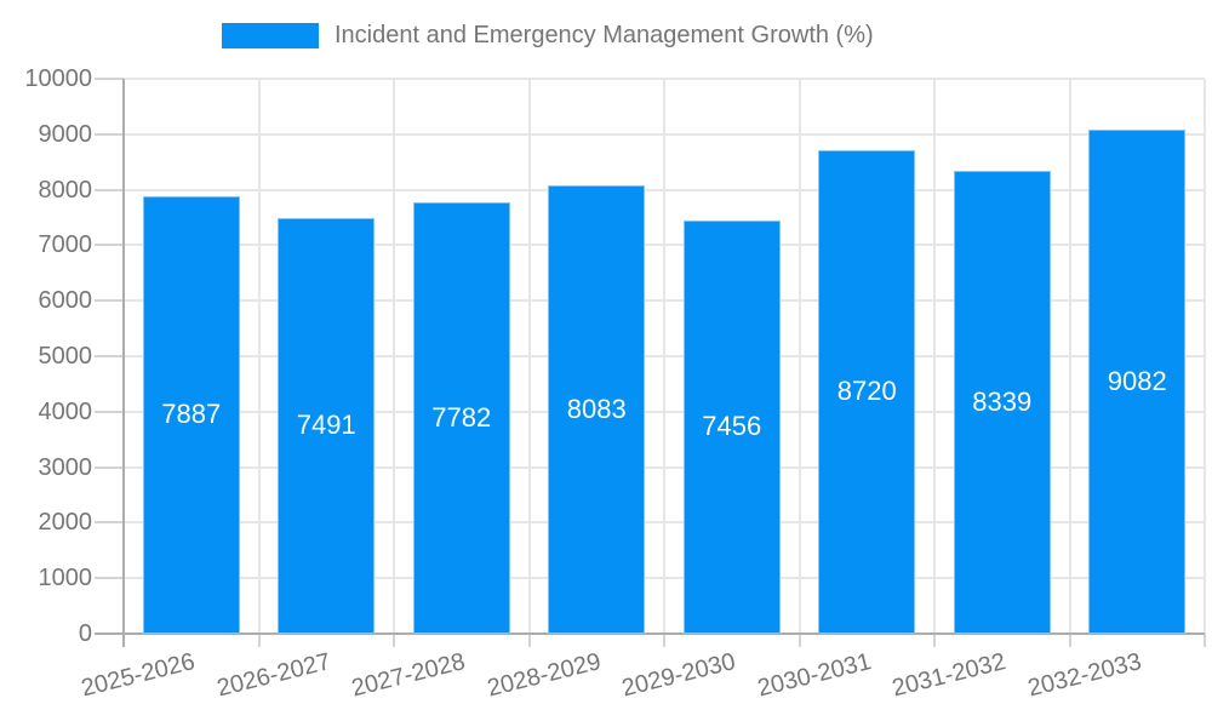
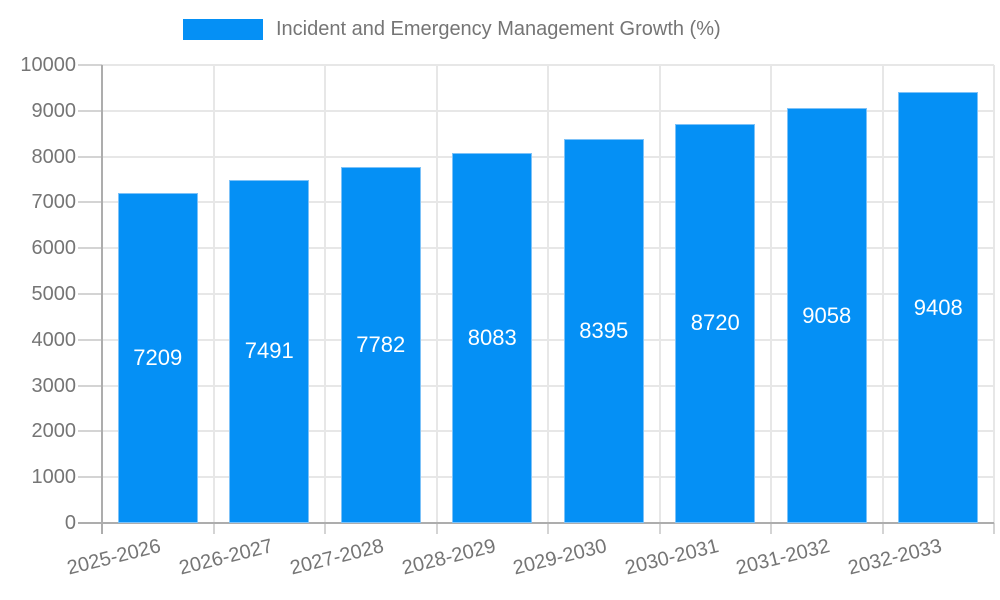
2025-2026: 7887 -> 7209
2029-2030: 7456 -> 8395
2031-2032: 8339 -> 9058
2032-2033: 9082 -> 9408
